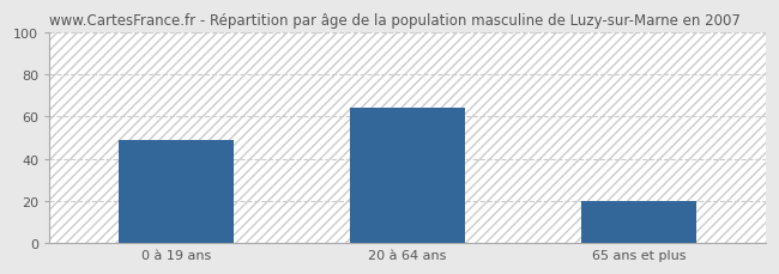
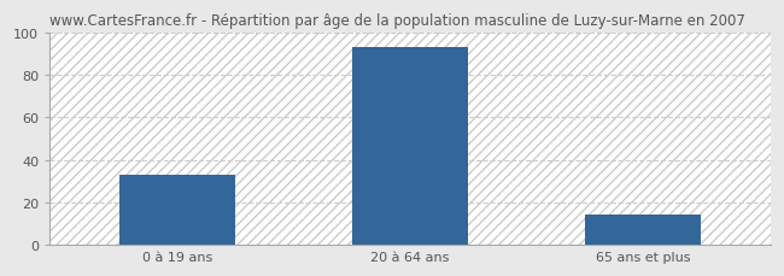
0 à 19 ans: 49 -> 33
20 à 64 ans: 64 -> 93
65 ans et plus: 20 -> 14
